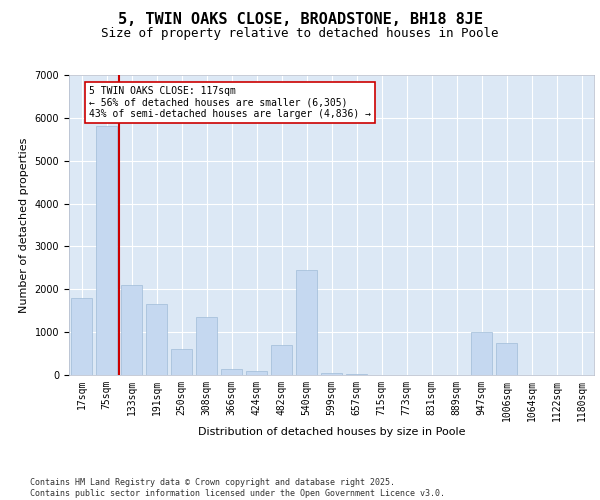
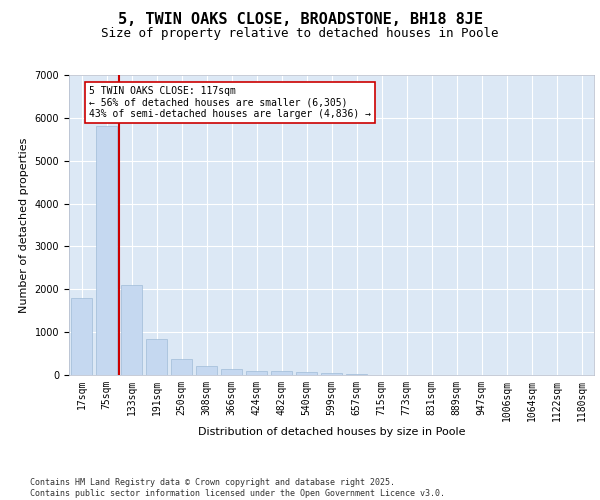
191sqm: 1650 -> 830
250sqm: 600 -> 370
308sqm: 1350 -> 220
482sqm: 700 -> 90
540sqm: 2450 -> 70
947sqm: 1000 -> 0
1006sqm: 750 -> 0
